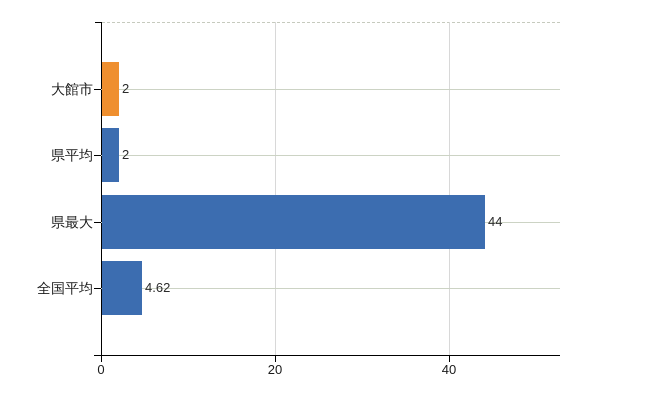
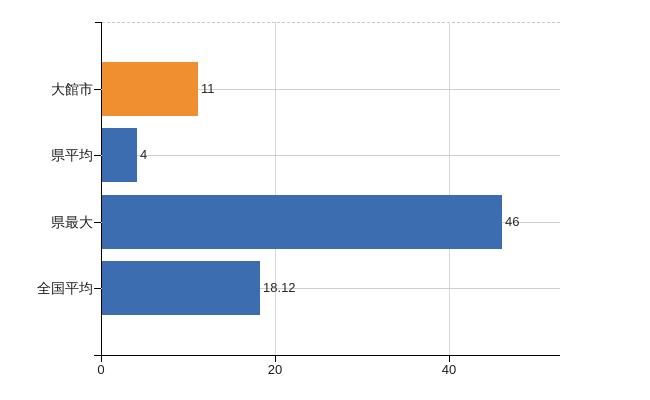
大館市: 2 -> 11
県平均: 2 -> 4
県最大: 44 -> 46
全国平均: 4.62 -> 18.12
